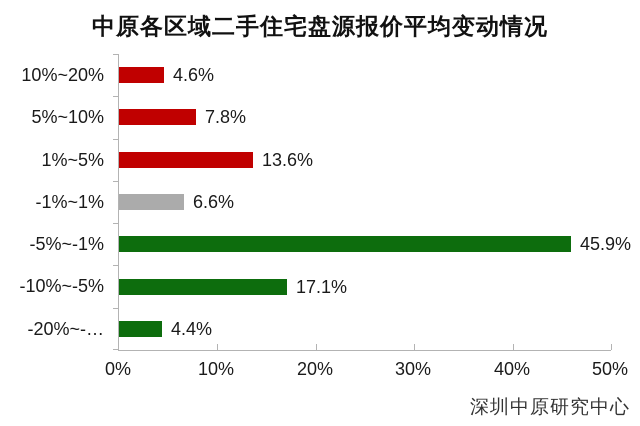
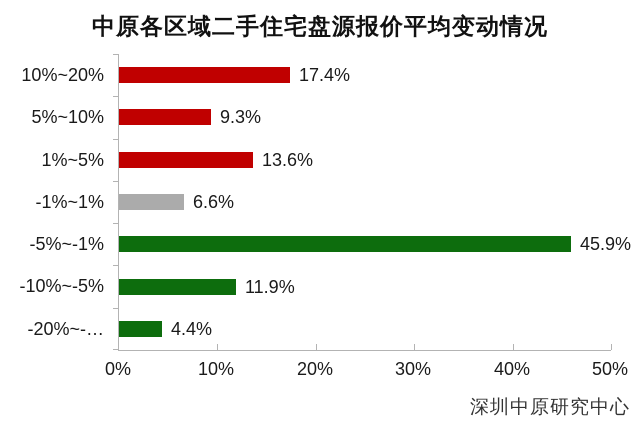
10%~20%: 4.6% -> 17.4%
5%~10%: 7.8% -> 9.3%
-10%~-5%: 17.1% -> 11.9%
